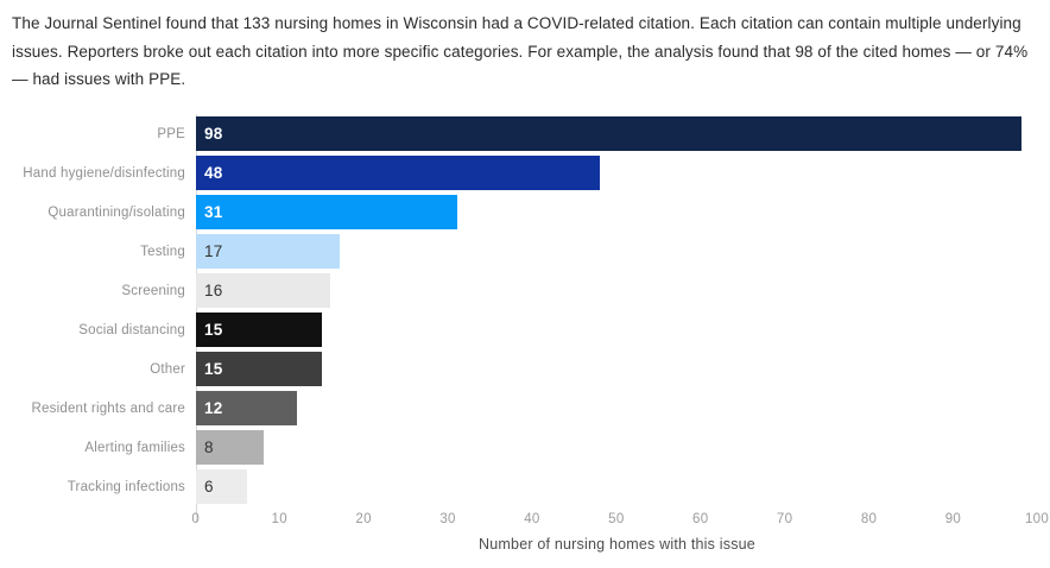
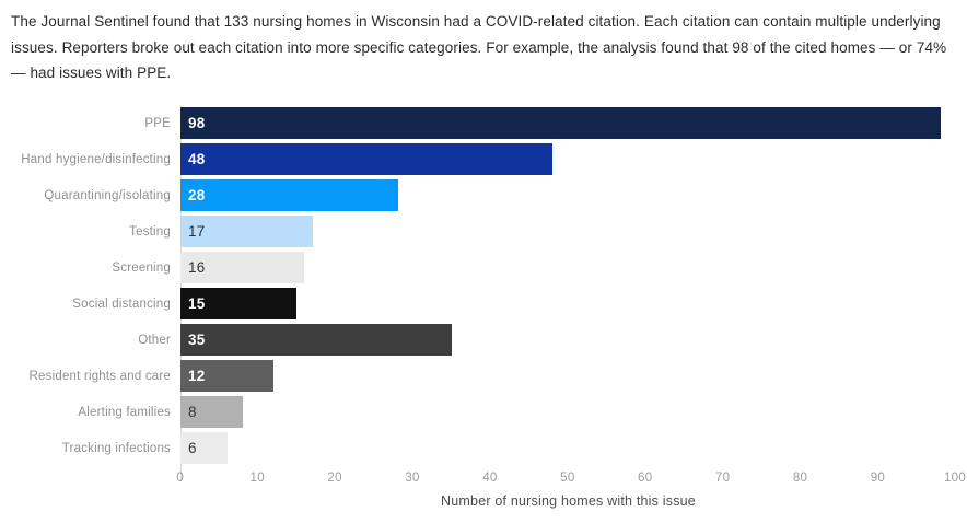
Quarantining/isolating: 31 -> 28
Other: 15 -> 35
